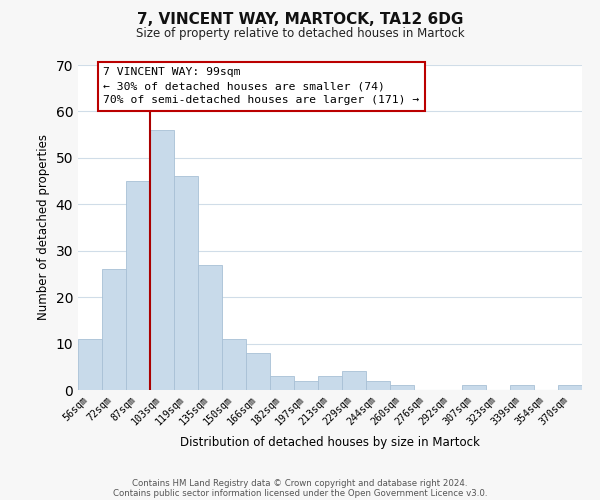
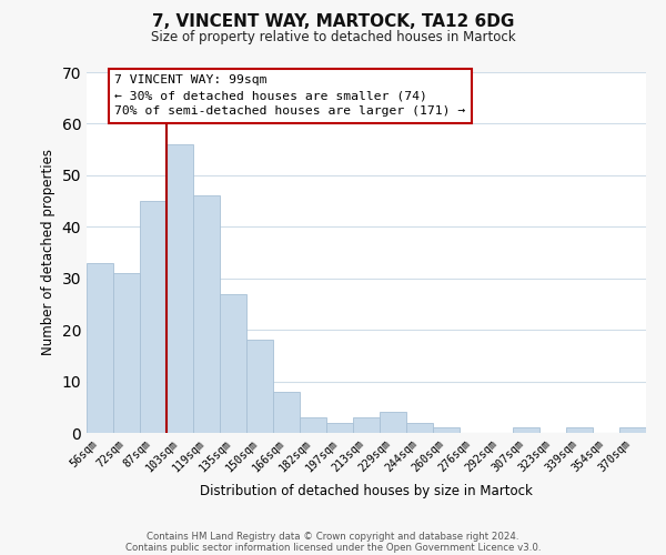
56sqm: 11 -> 33
72sqm: 26 -> 31
150sqm: 11 -> 18
